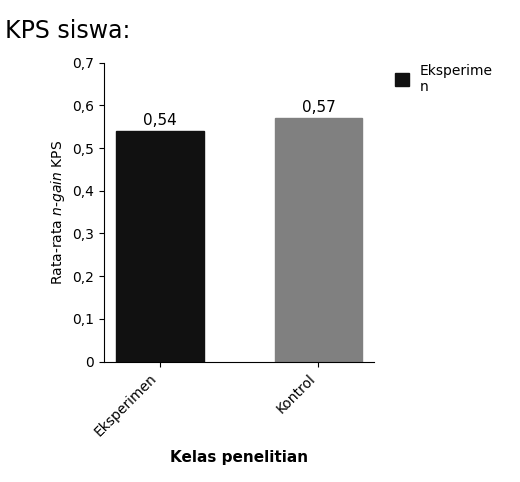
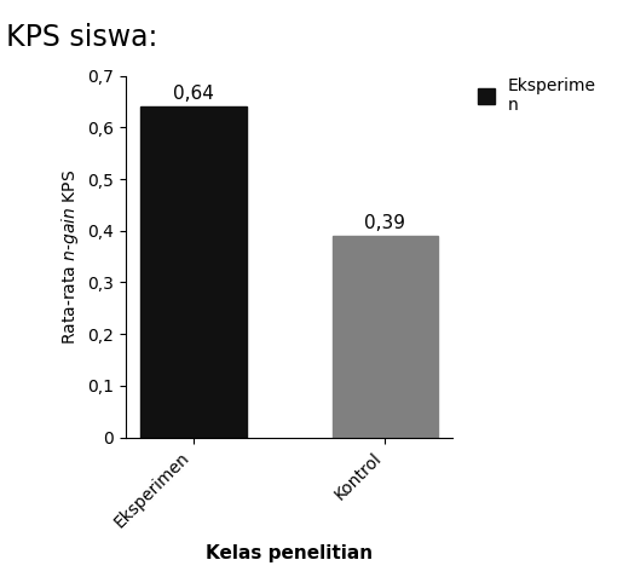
Eksperimen: 0,54 -> 0,64
Kontrol: 0,57 -> 0,39
